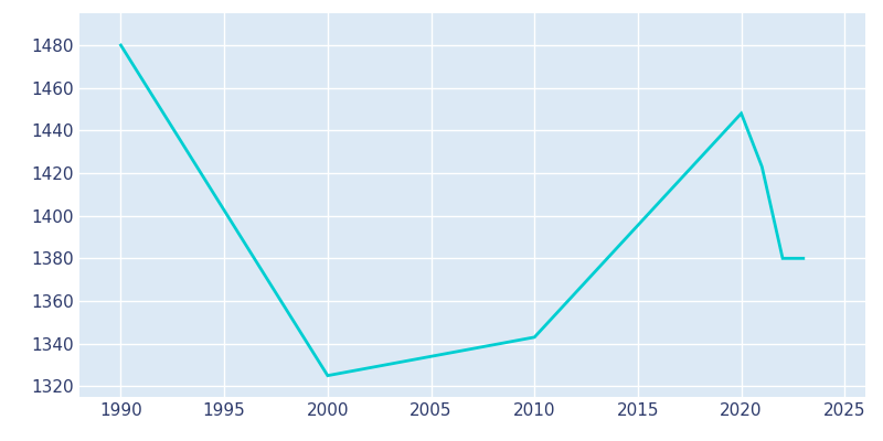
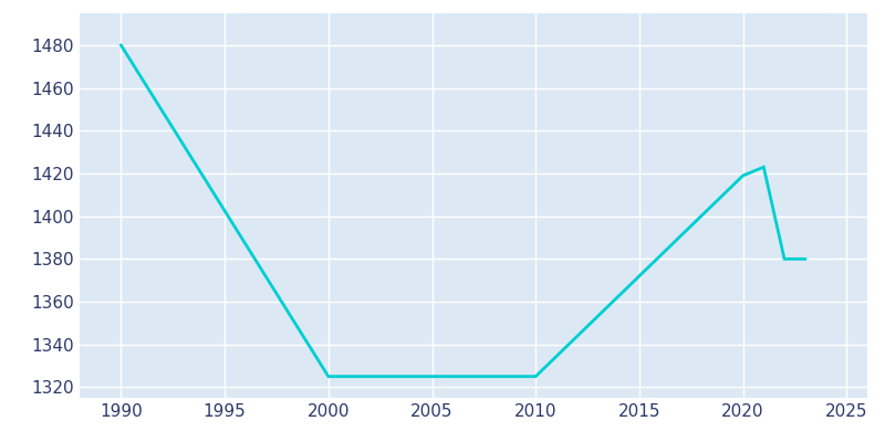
2010: 1343 -> 1325
2020: 1448 -> 1419
